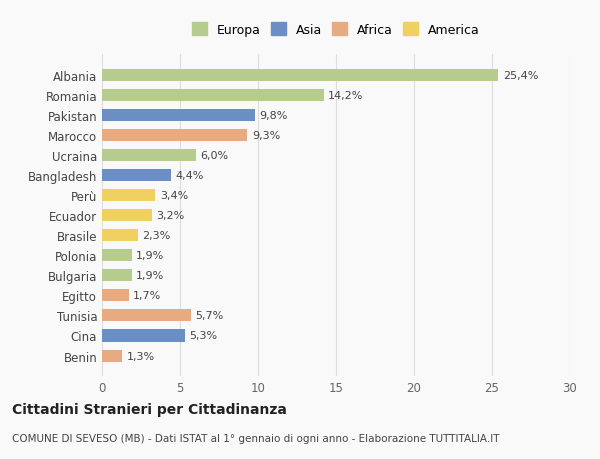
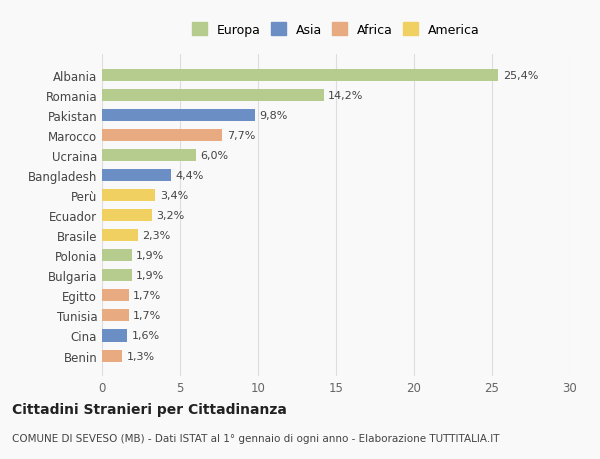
Marocco: 9,3% -> 7,7%
Tunisia: 5,7% -> 1,7%
Cina: 5,3% -> 1,6%
